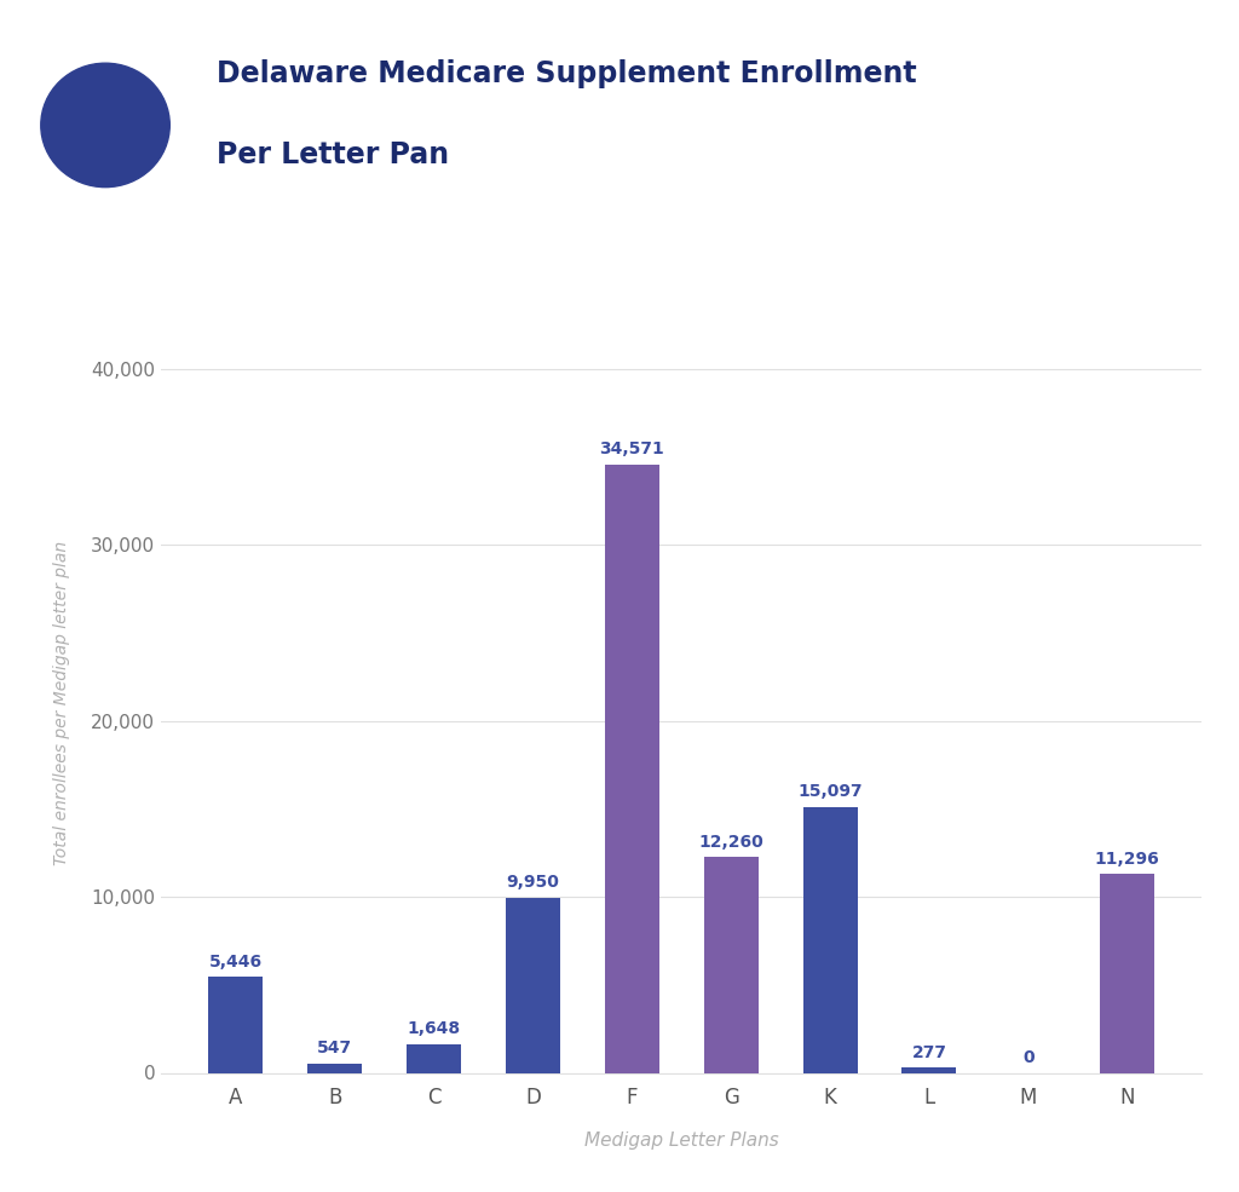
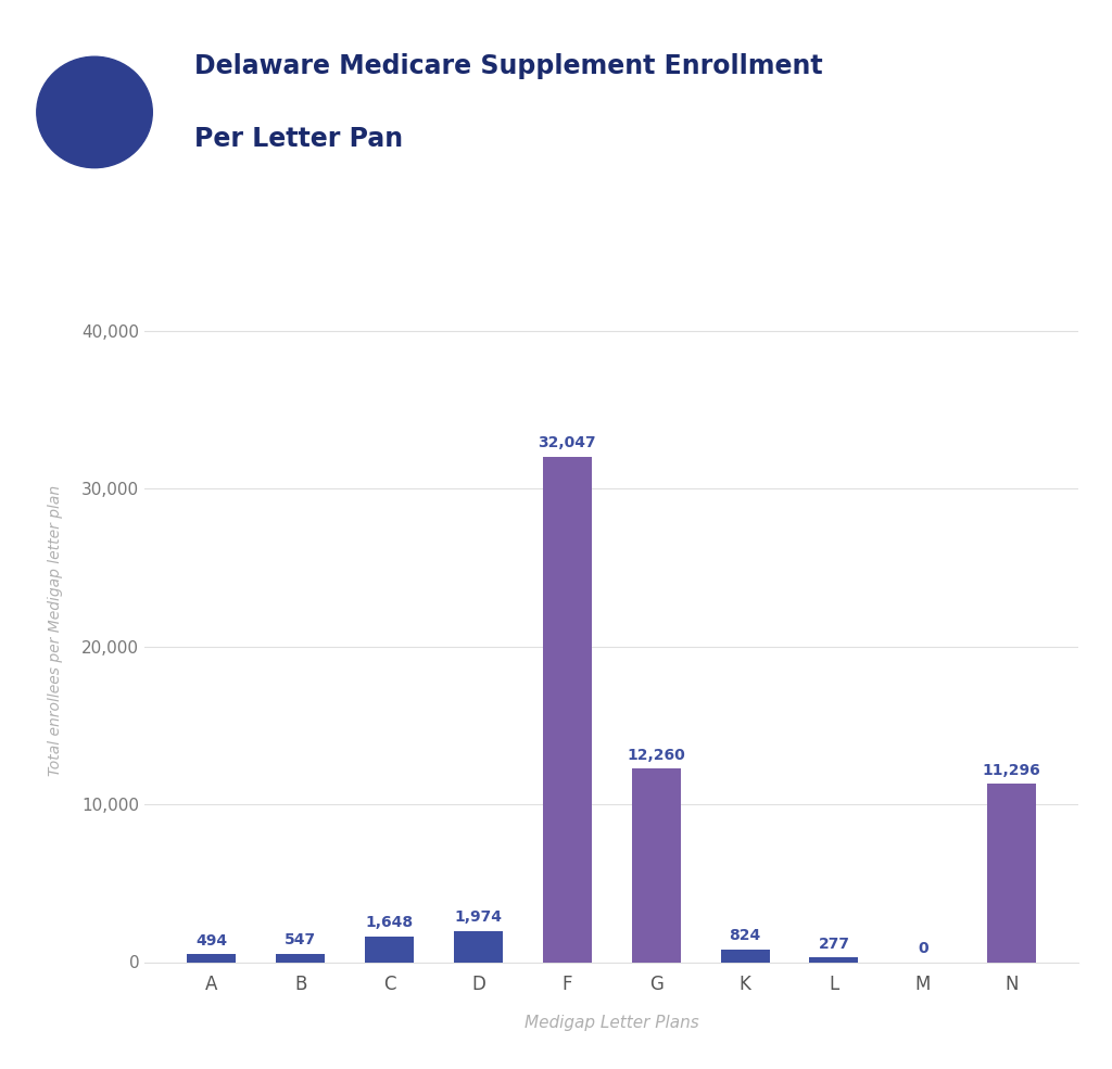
A: 5,446 -> 494
D: 9,950 -> 1,974
F: 34,571 -> 32,047
K: 15,097 -> 824
